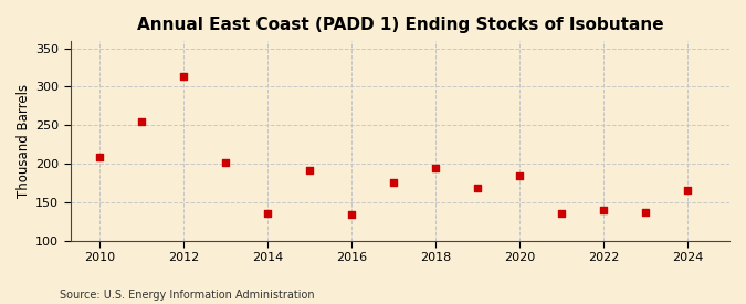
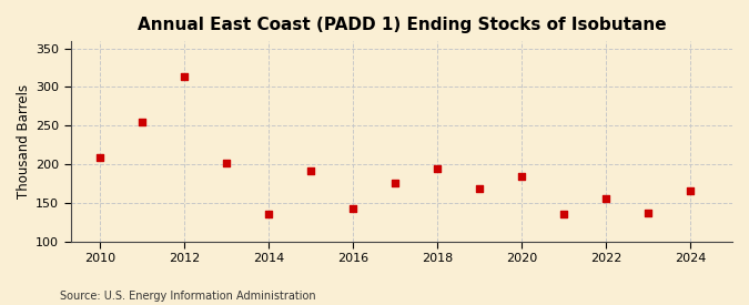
2016: 134 -> 142
2022: 140 -> 156
